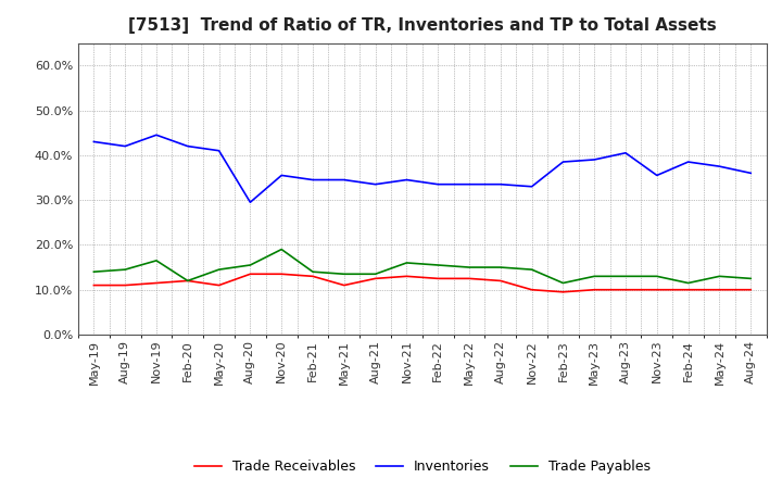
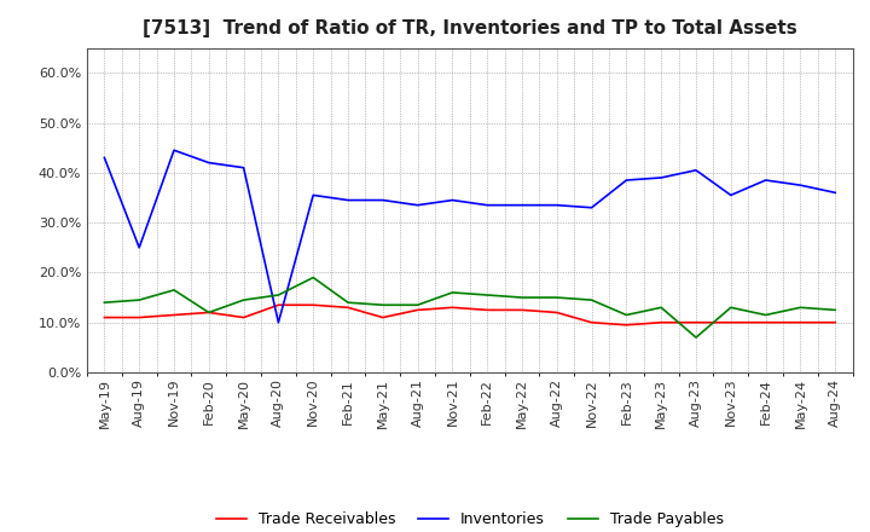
Inventories/Aug-19: 42.0% -> 25.0%
Inventories/Aug-20: 29.5% -> 10.0%
Trade Payables/Aug-23: 13.0% -> 7.0%
